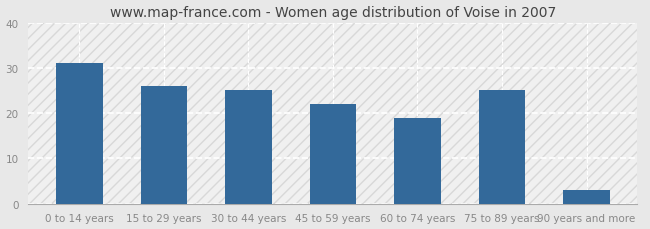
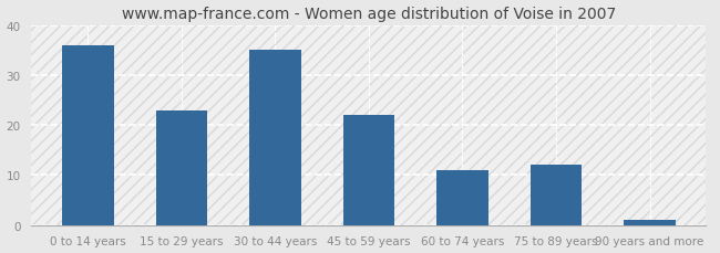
0 to 14 years: 31 -> 36
15 to 29 years: 26 -> 23
30 to 44 years: 25 -> 35
60 to 74 years: 19 -> 11
75 to 89 years: 25 -> 12
90 years and more: 3 -> 1
